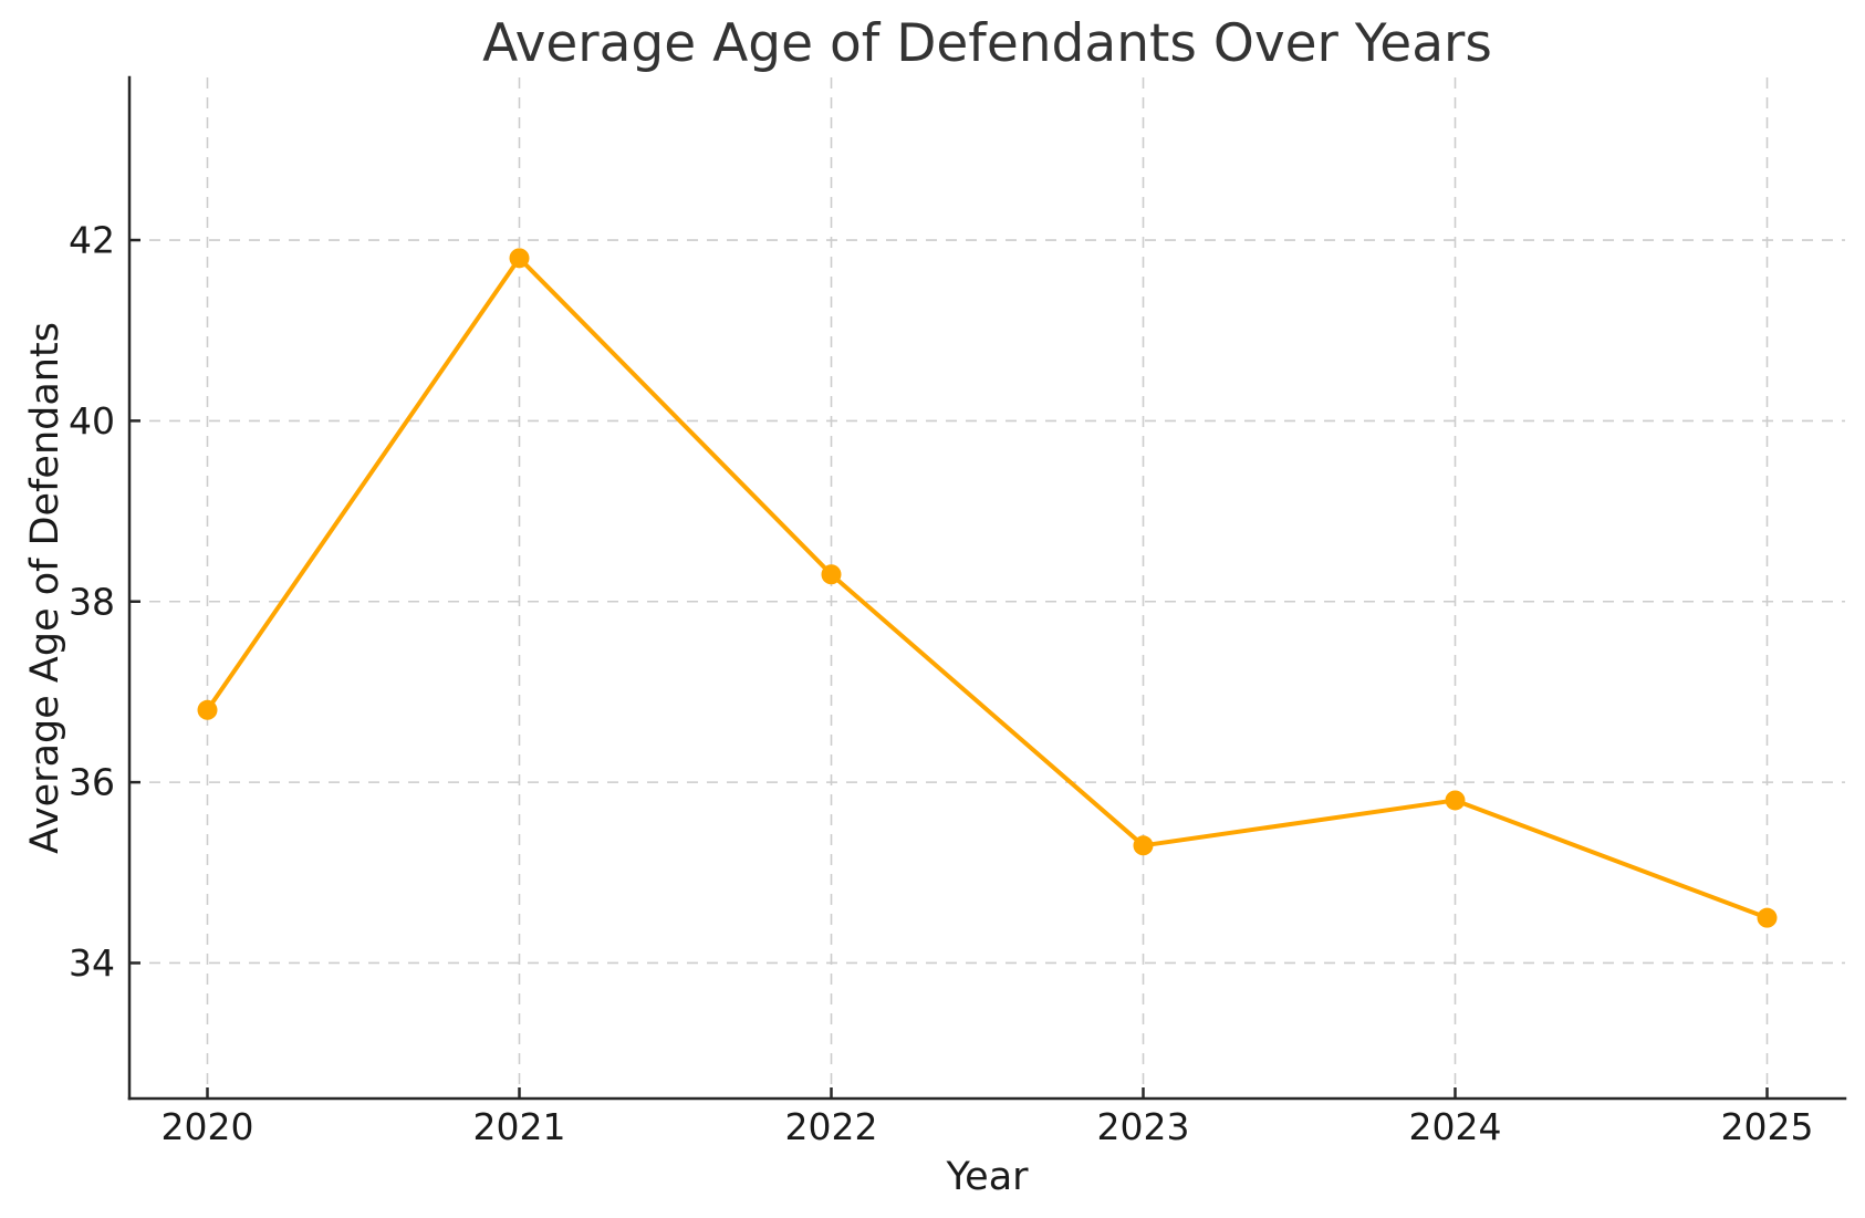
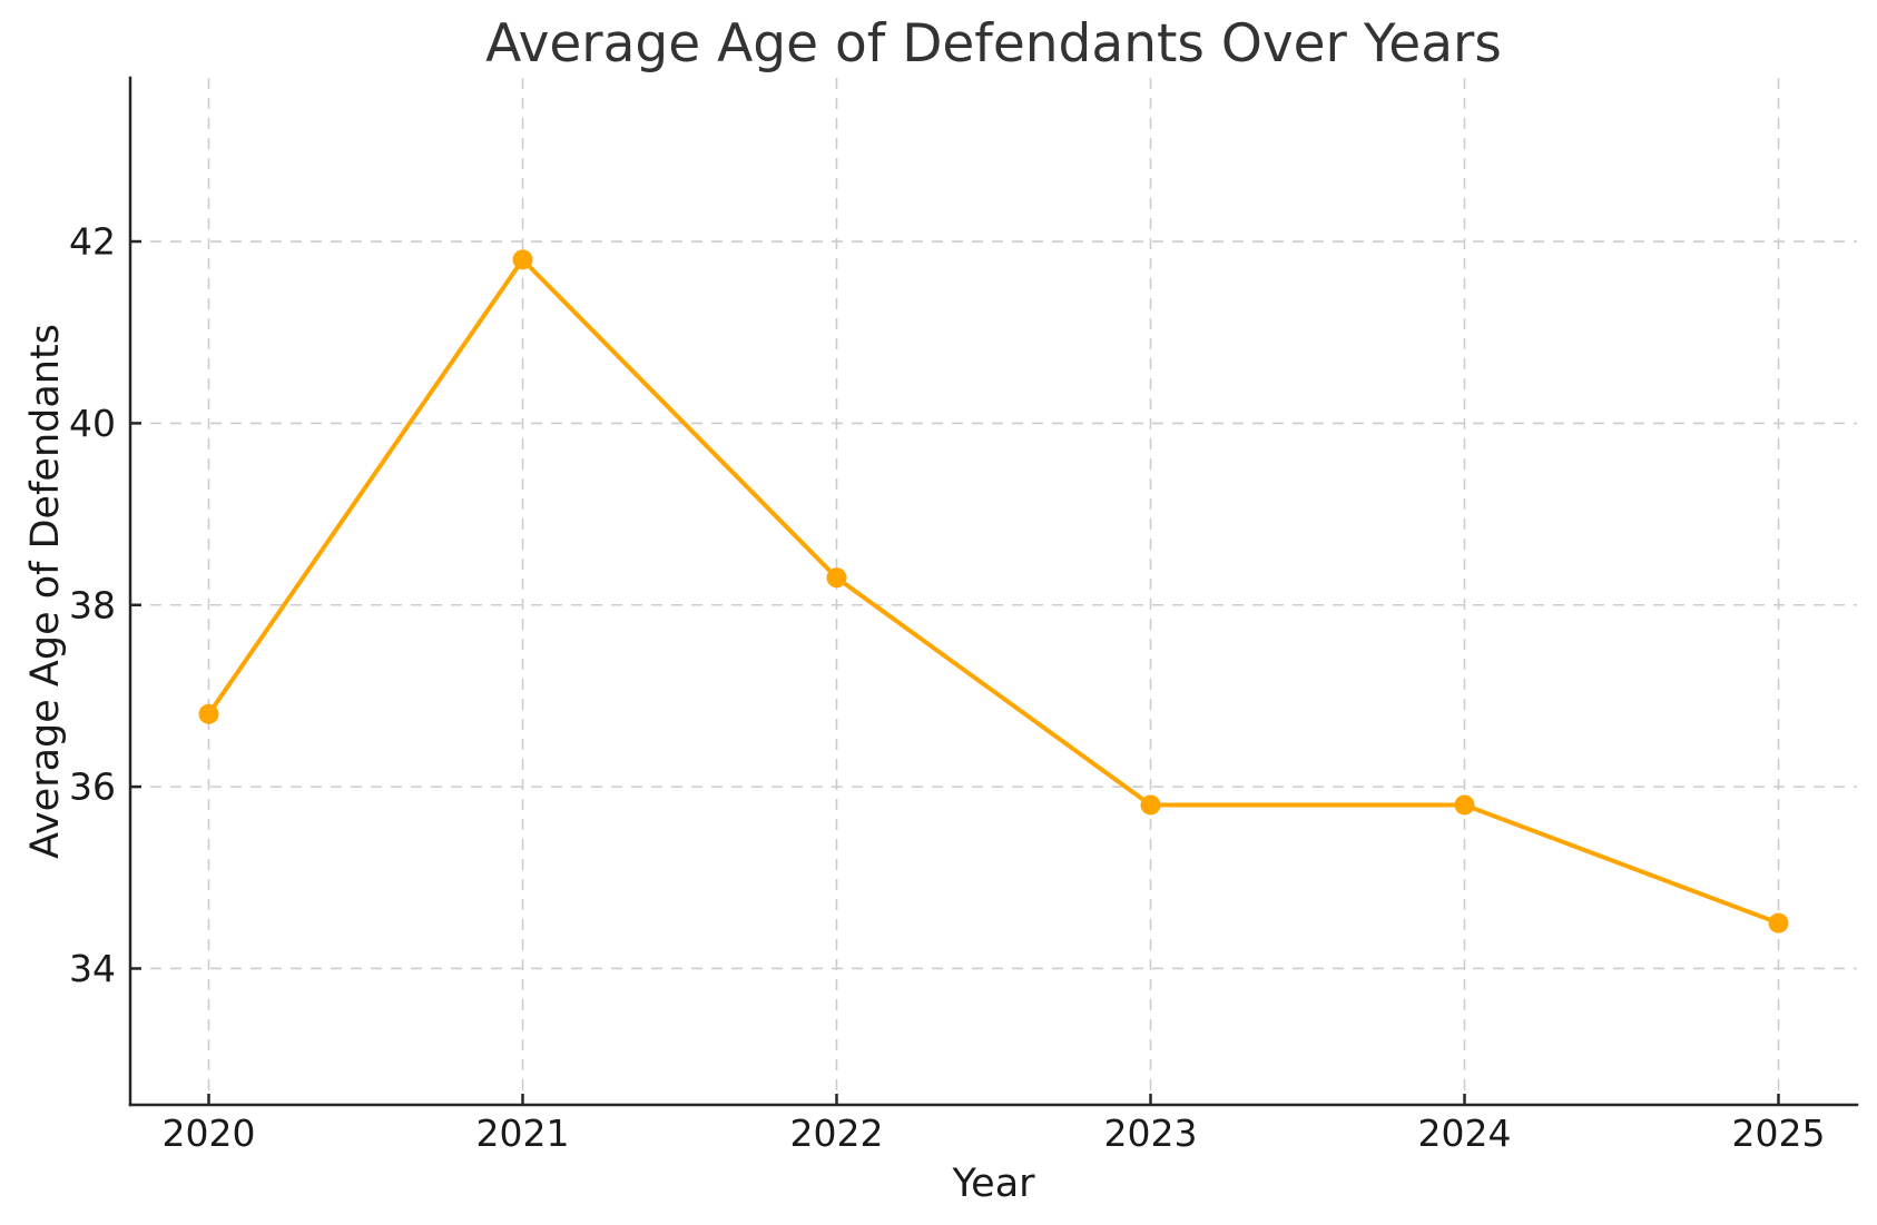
2023: 35.3 -> 35.8
